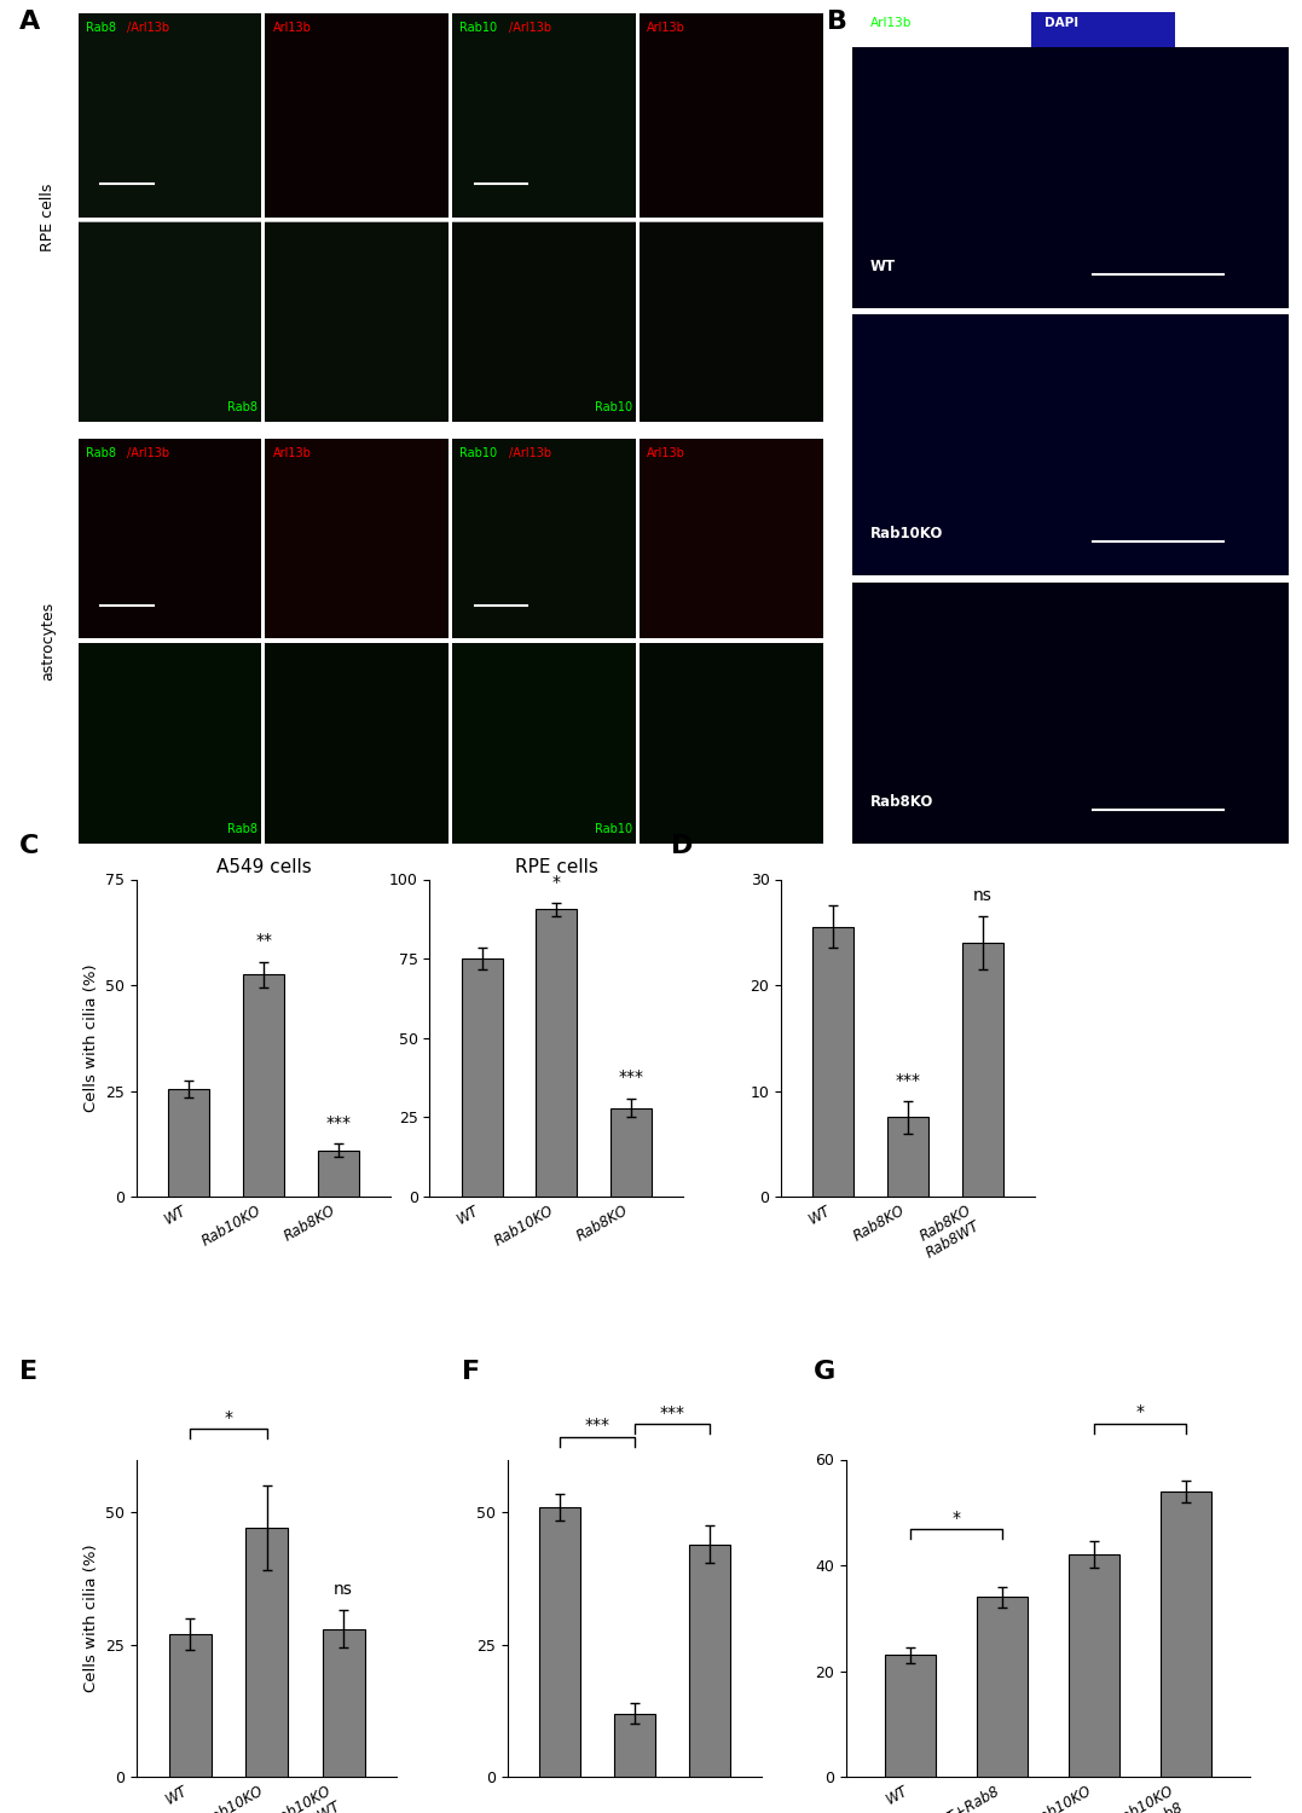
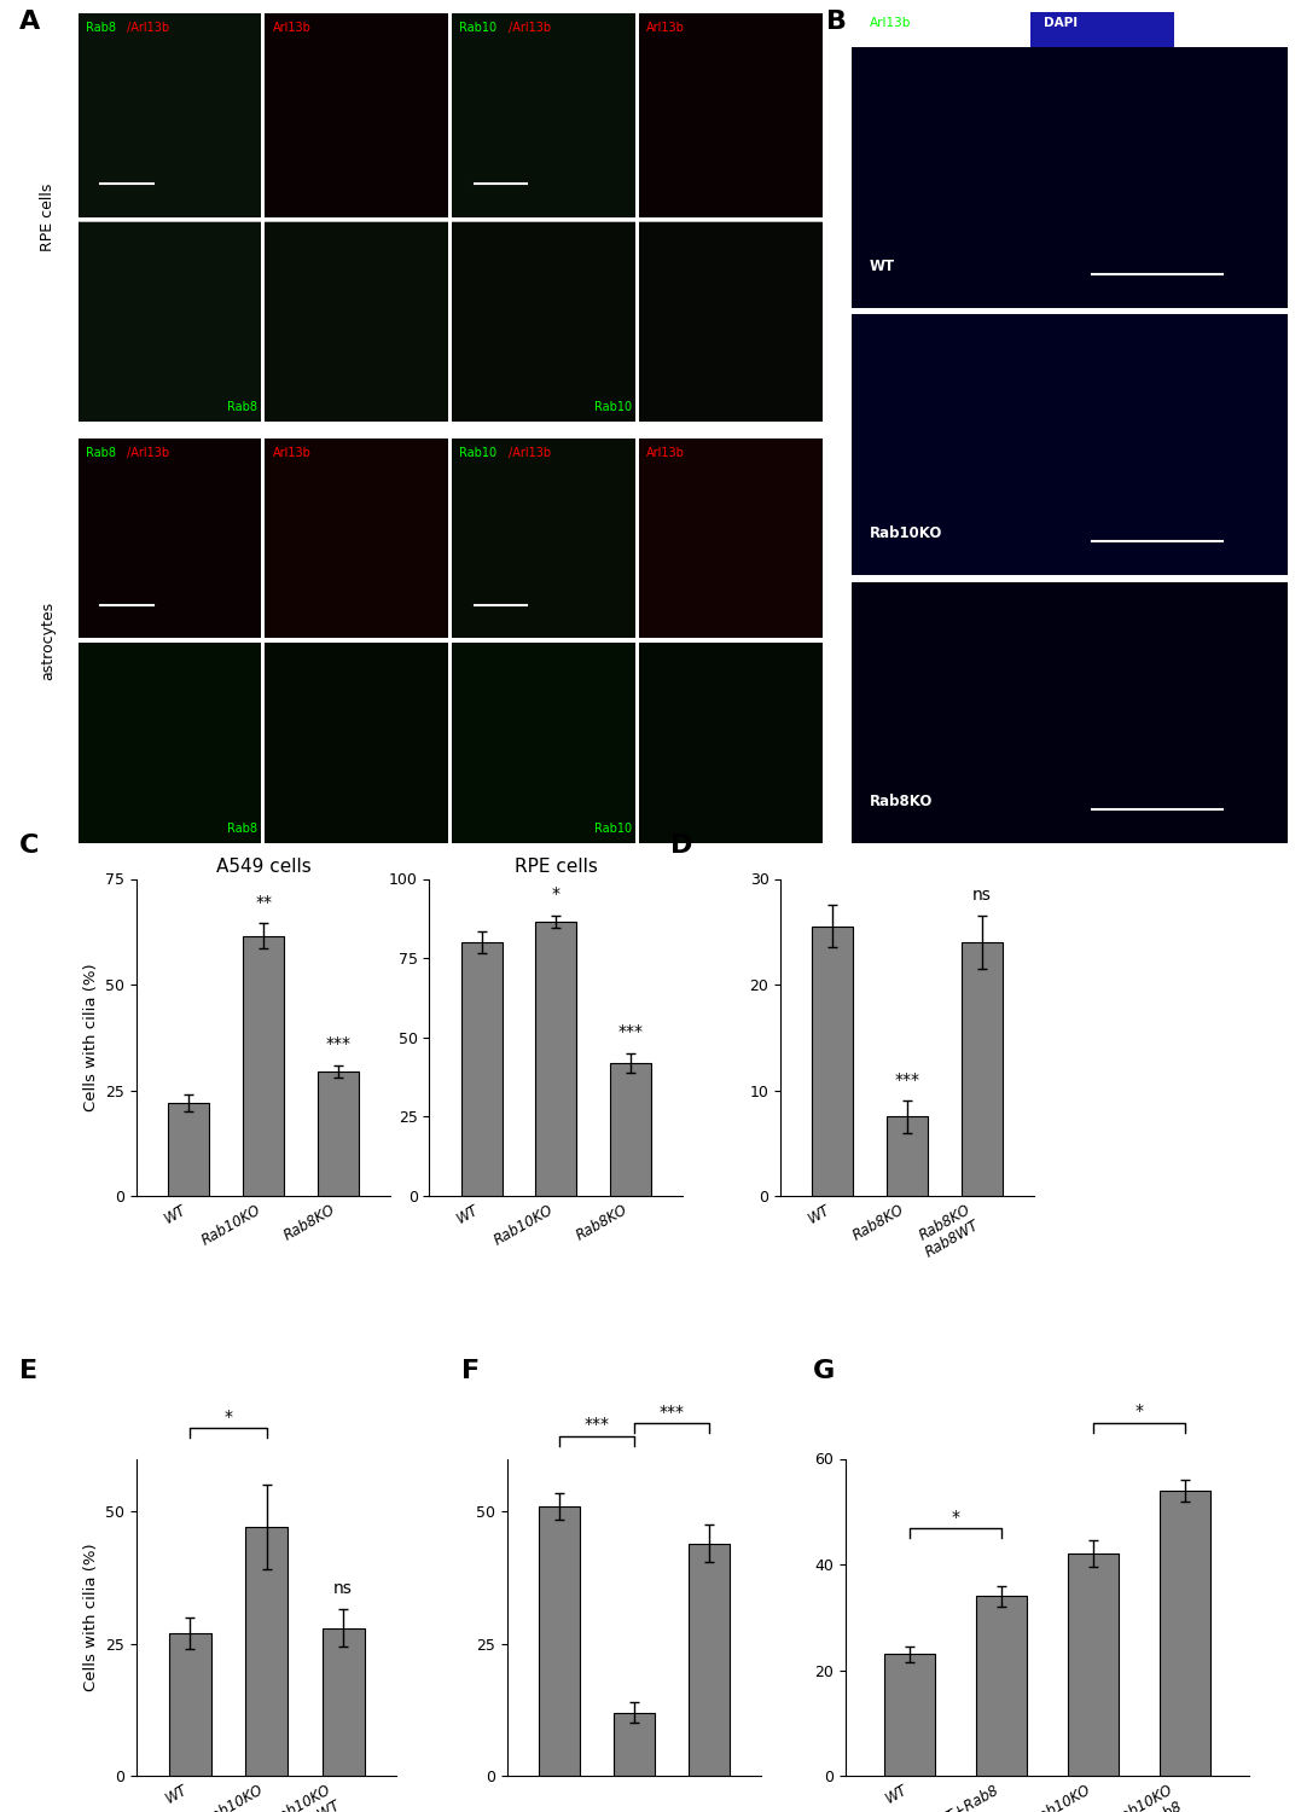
A549 cells/WT: 25.5 -> 22.0
A549 cells/Rab10KO: 52.5 -> 61.5
A549 cells/Rab8KO: 11.0 -> 29.5
RPE cells/WT: 75.0 -> 80.0
RPE cells/Rab10KO: 90.5 -> 86.5
RPE cells/Rab8KO: 28.0 -> 42.0
